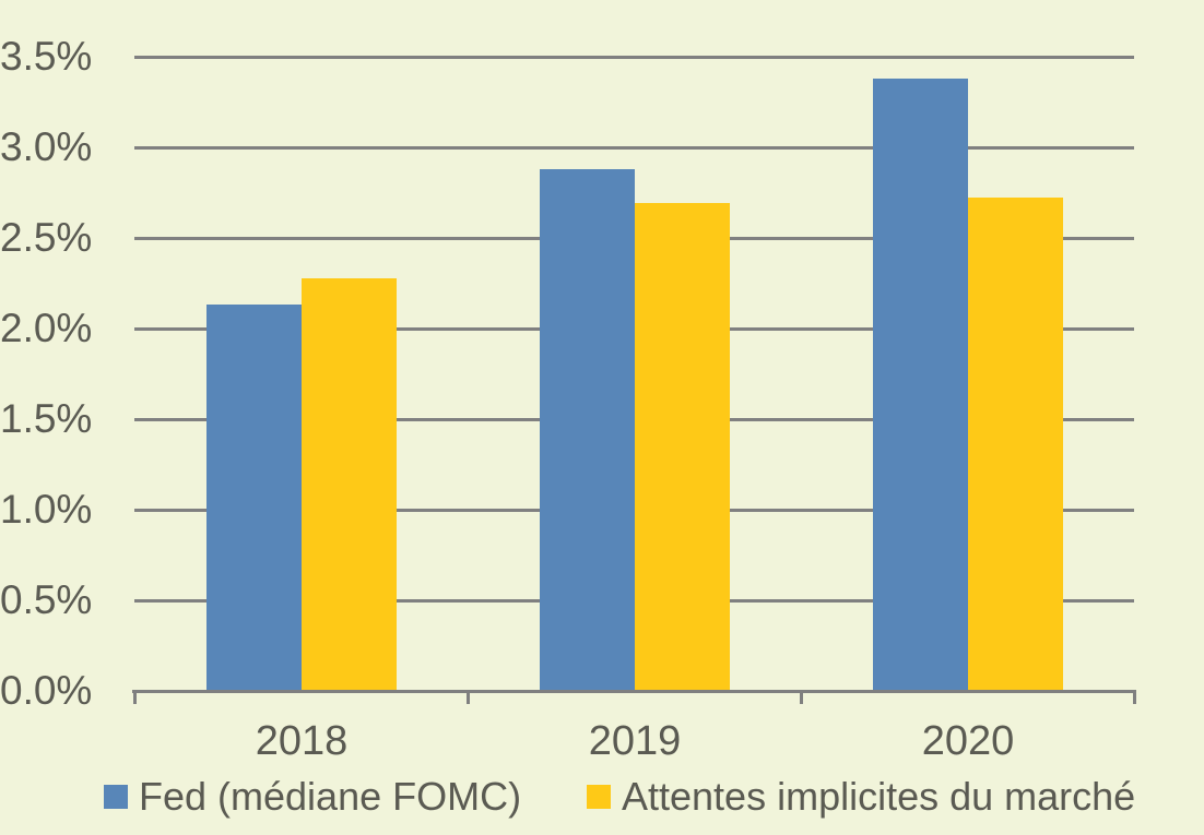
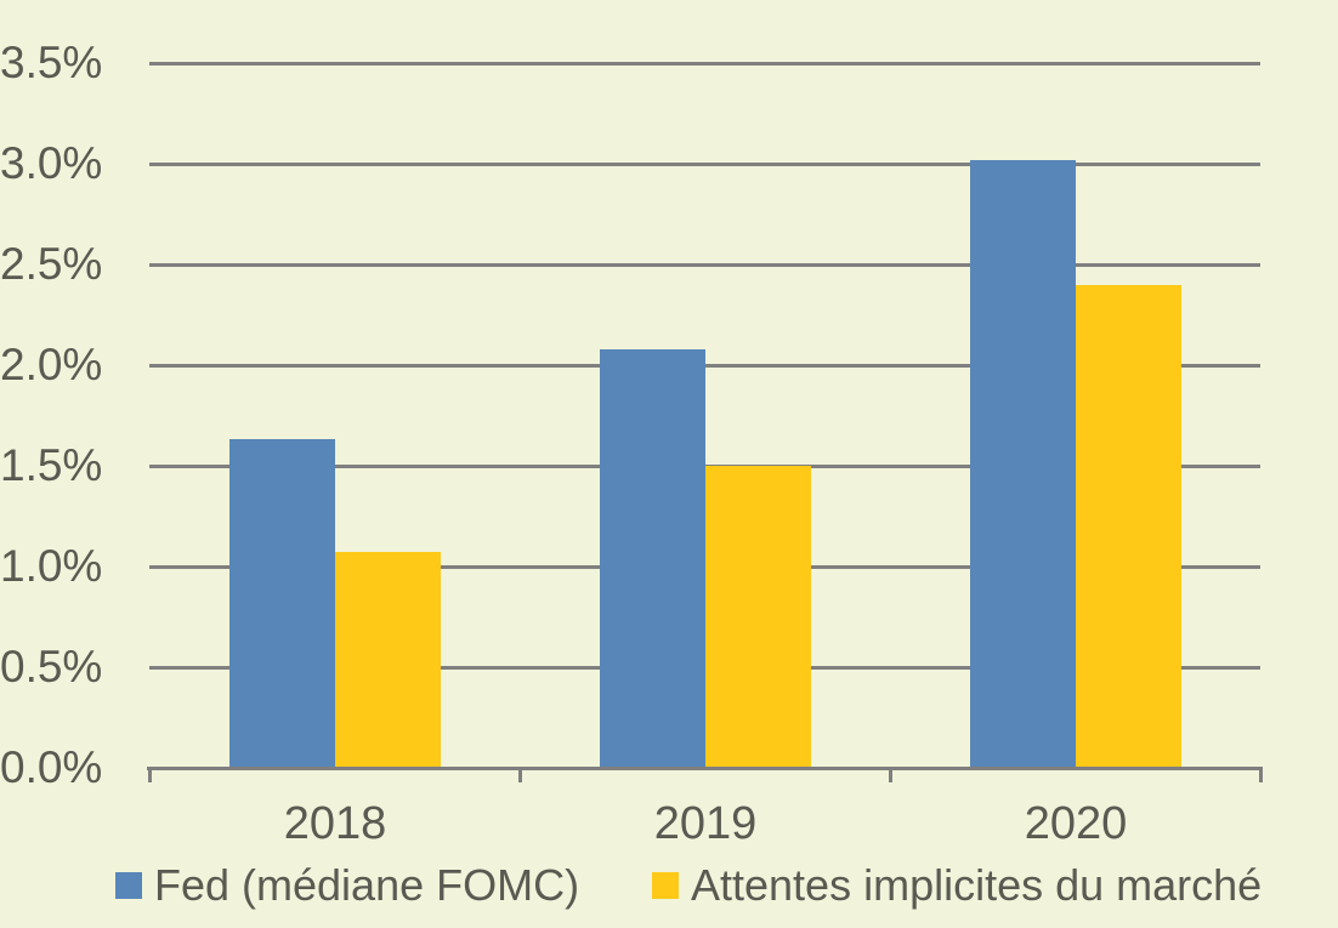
Fed (médiane FOMC)/2018: 2.13% -> 1.63%
Attentes implicites du marché/2018: 2.28% -> 1.07%
Fed (médiane FOMC)/2019: 2.88% -> 2.08%
Attentes implicites du marché/2019: 2.69% -> 1.50%
Fed (médiane FOMC)/2020: 3.38% -> 3.02%
Attentes implicites du marché/2020: 2.72% -> 2.40%
